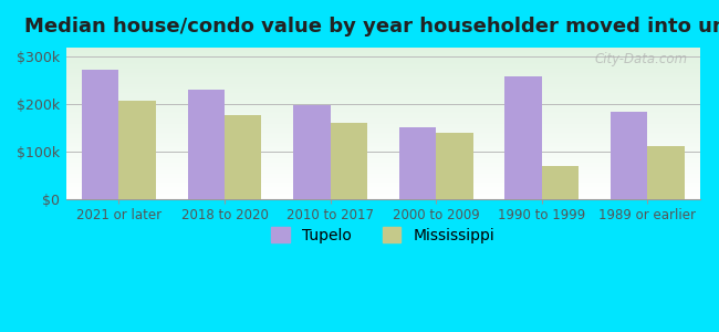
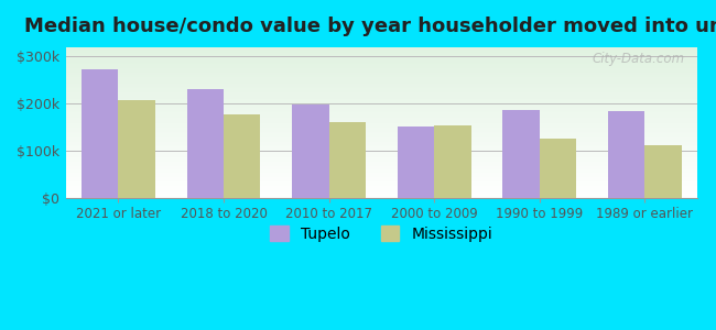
Mississippi/2000 to 2009: $140k -> $154k
Tupelo/1990 to 1999: $260k -> $188k
Mississippi/1990 to 1999: $70k -> $127k
